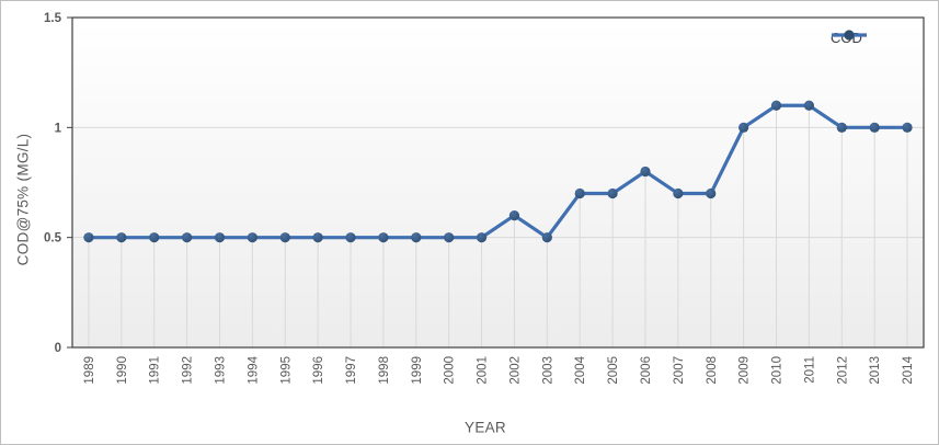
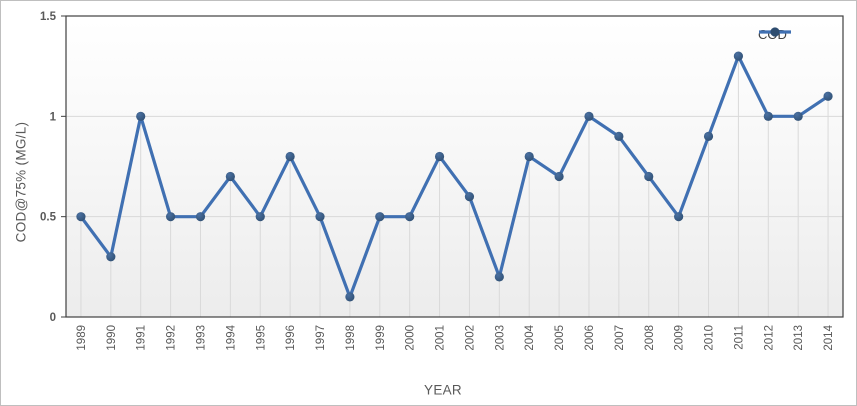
1990: 0.5 -> 0.3
1991: 0.5 -> 1.0
1994: 0.5 -> 0.7
1996: 0.5 -> 0.8
1998: 0.5 -> 0.1
2001: 0.5 -> 0.8
2003: 0.5 -> 0.2
2004: 0.7 -> 0.8
2006: 0.8 -> 1.0
2007: 0.7 -> 0.9
2009: 1.0 -> 0.5
2010: 1.1 -> 0.9
2011: 1.1 -> 1.3
2014: 1.0 -> 1.1
